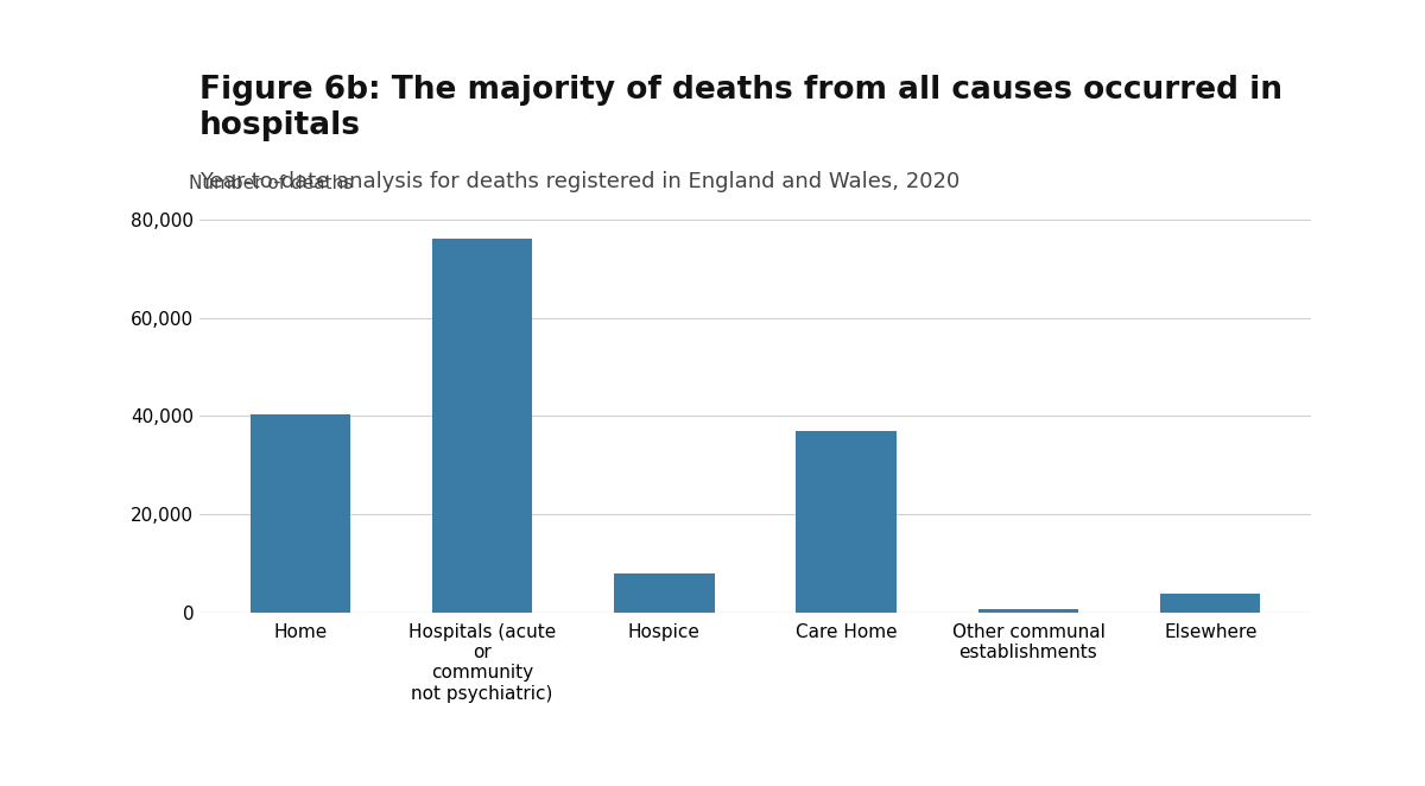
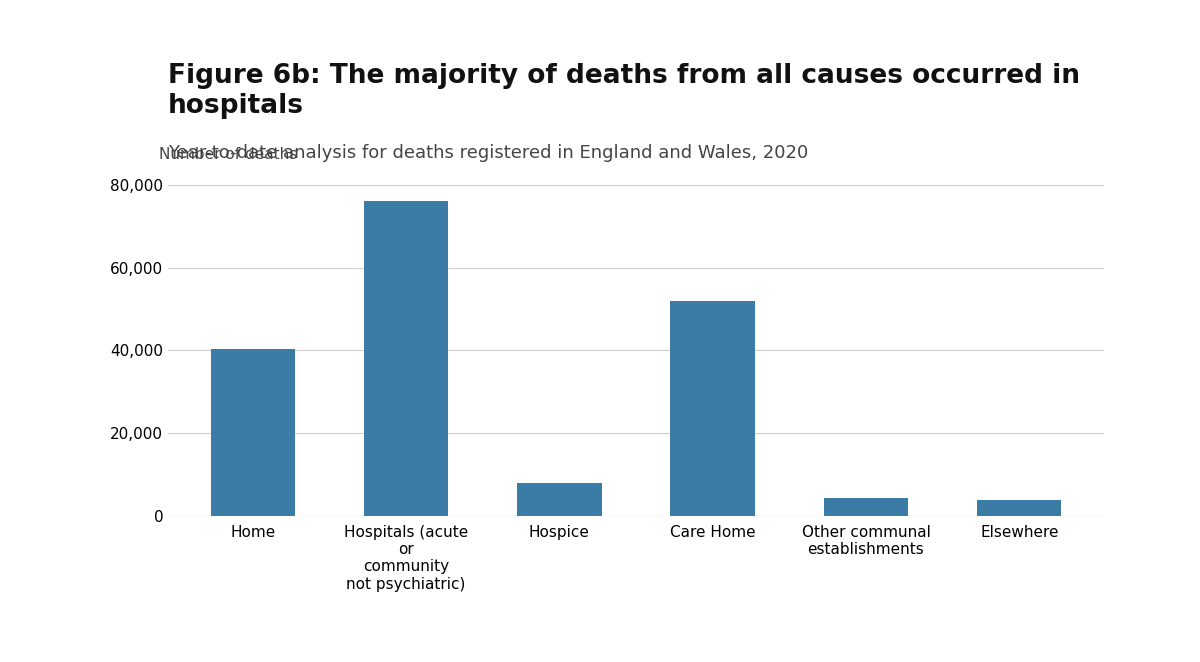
Care Home: 37,000 -> 52,000
Other communal establishments: 800 -> 4,500
